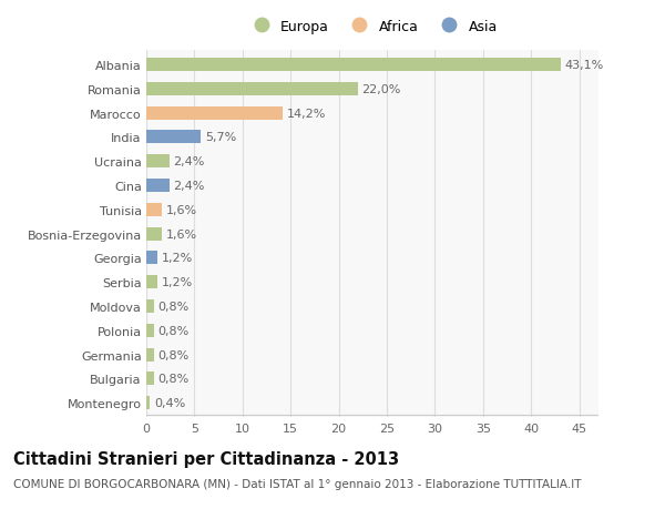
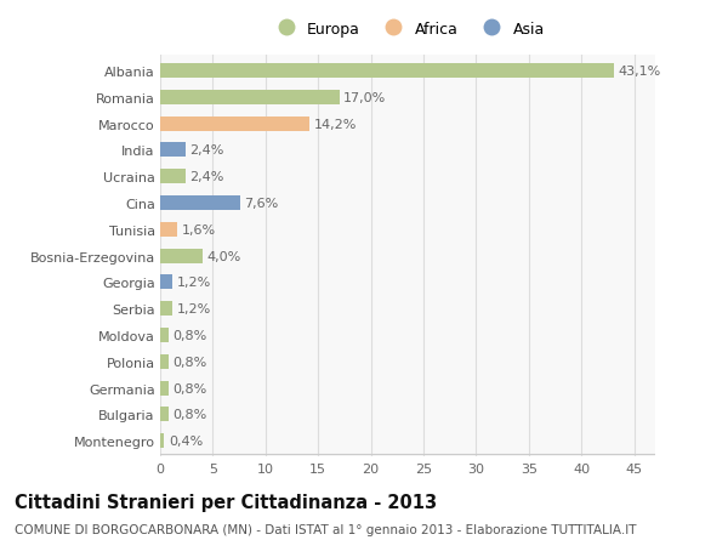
Romania: 22,0% -> 17,0%
India: 5,7% -> 2,4%
Cina: 2,4% -> 7,6%
Bosnia-Erzegovina: 1,6% -> 4,0%
